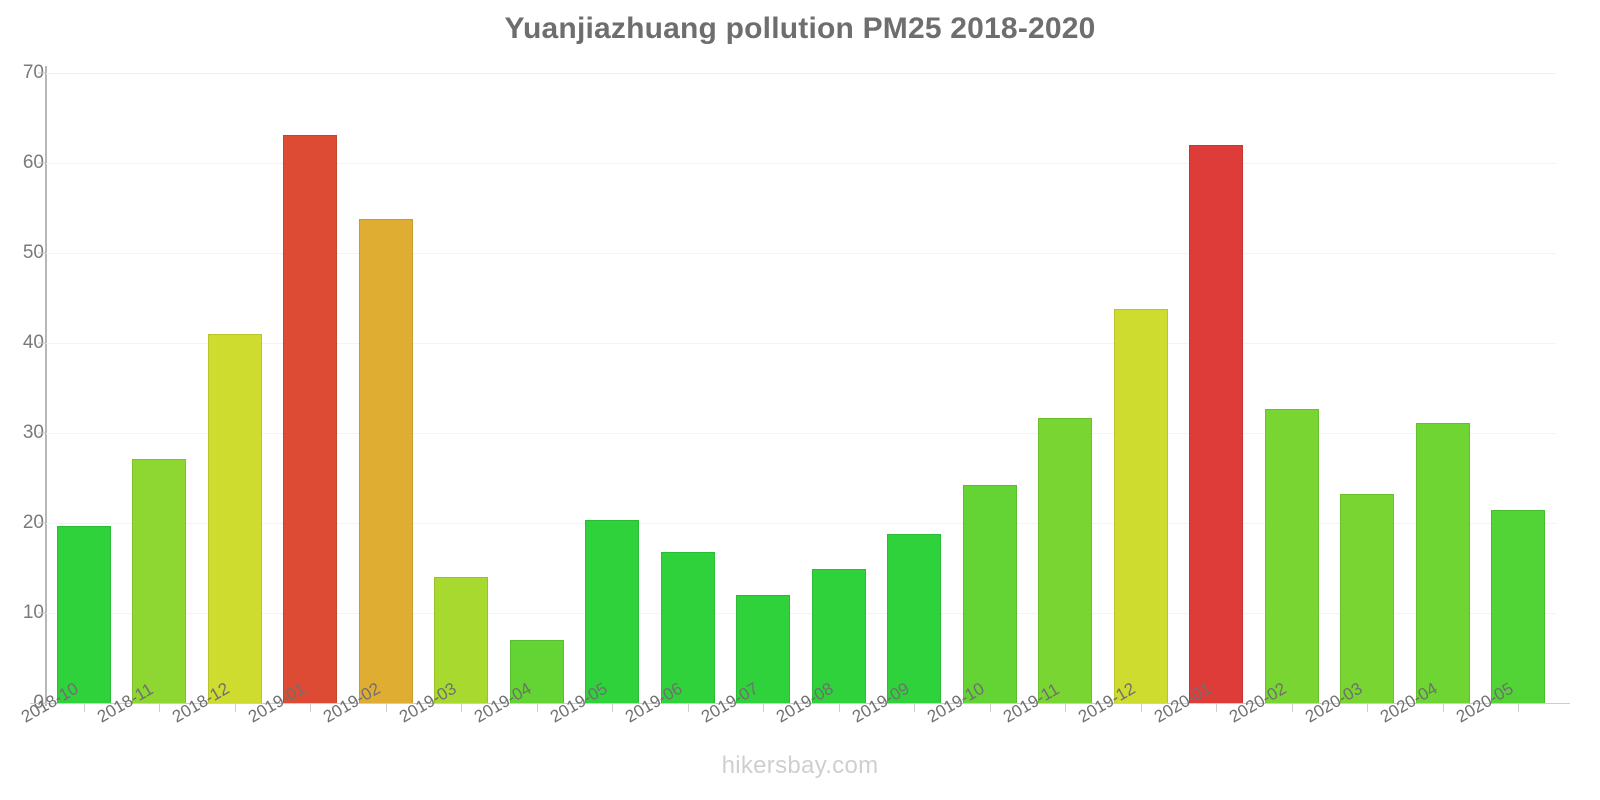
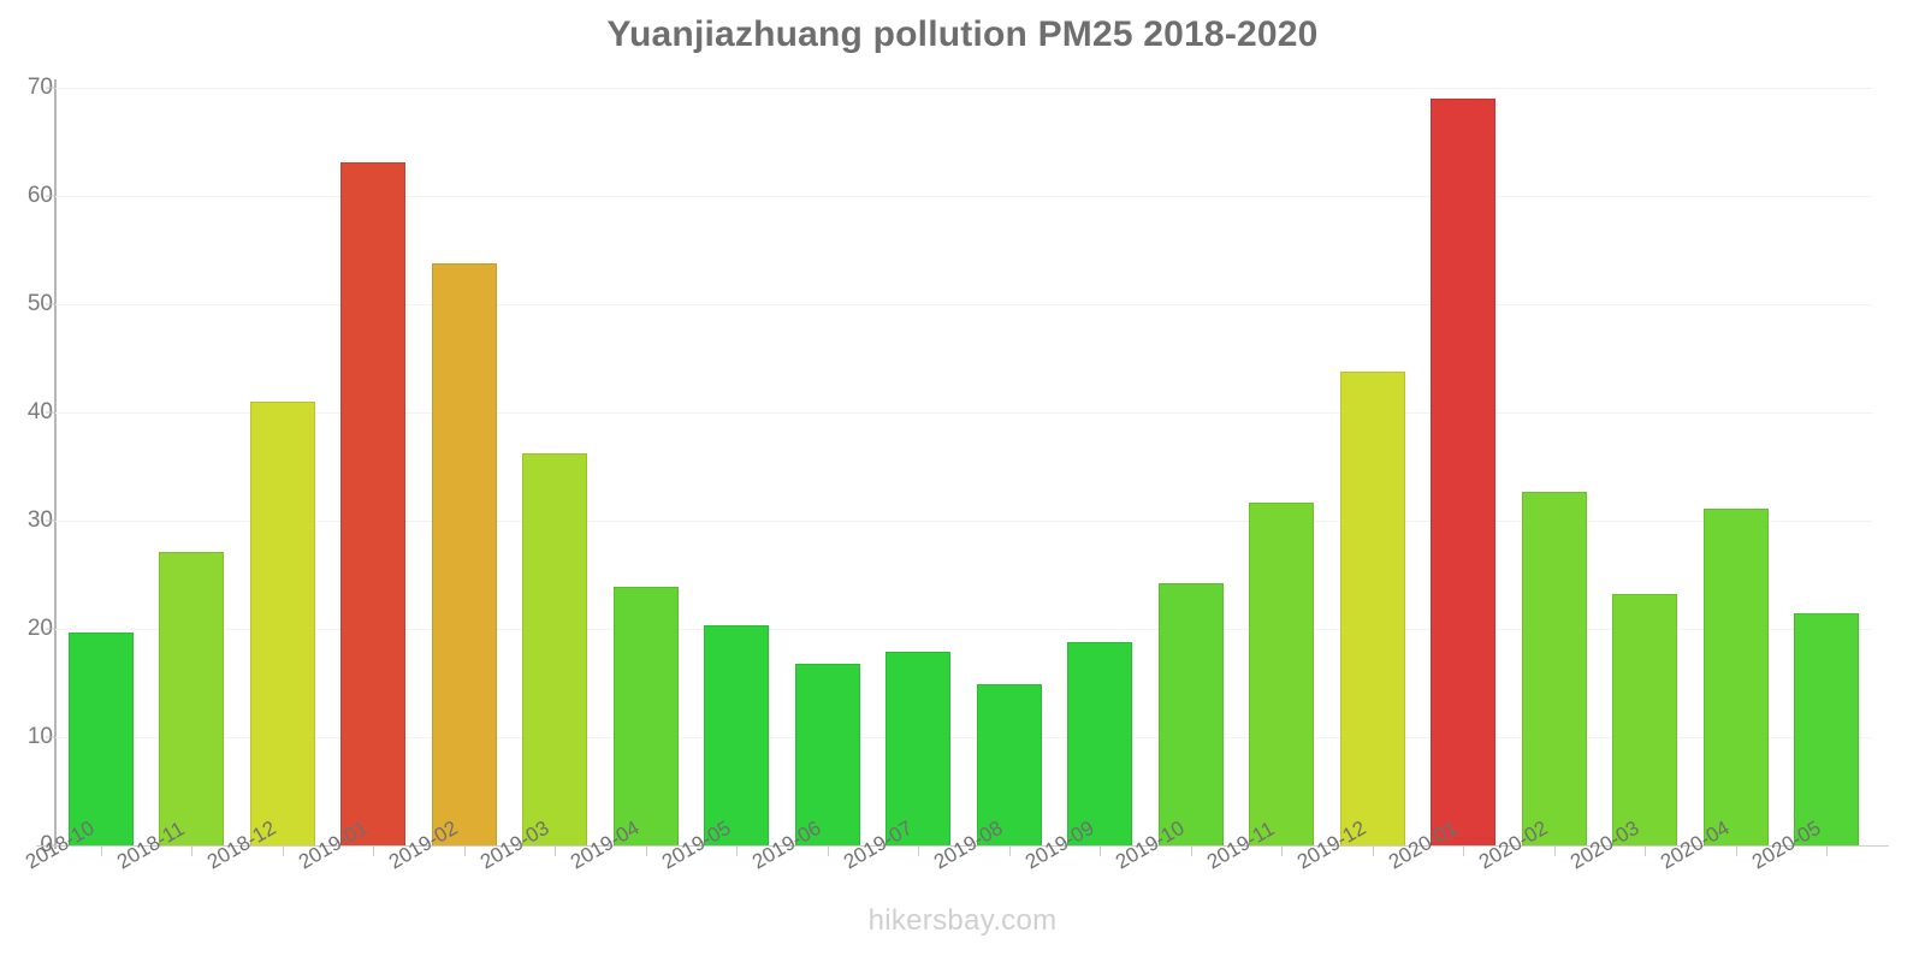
2019-03: 14 -> 36
2019-04: 7 -> 24
2019-07: 12 -> 18
2020-01: 62 -> 69
